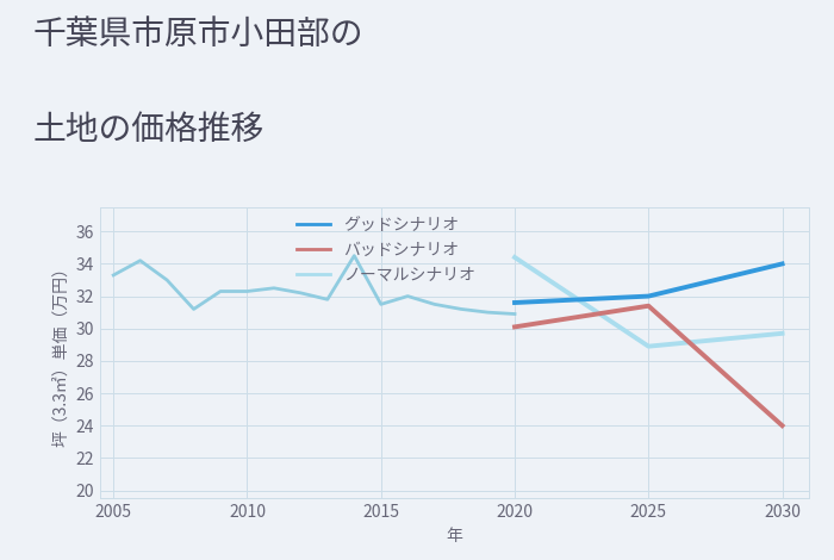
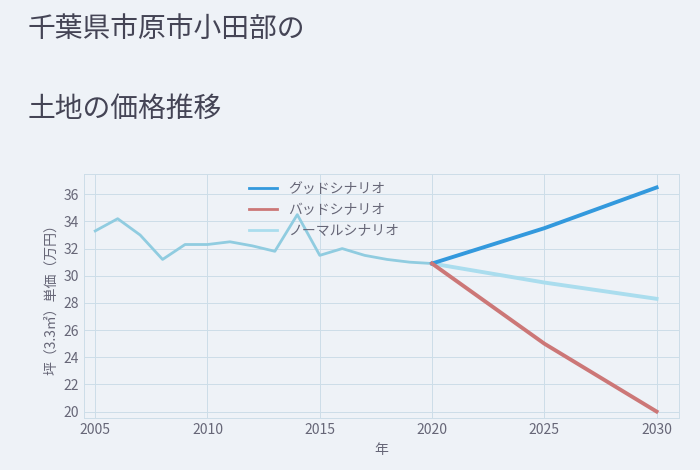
グッドシナリオ/2020: 31.6 -> 30.9
バッドシナリオ/2020: 30.1 -> 30.9
ノーマルシナリオ/2020: 34.4 -> 30.9
グッドシナリオ/2025: 32.0 -> 33.5
バッドシナリオ/2025: 31.4 -> 25.0
ノーマルシナリオ/2025: 28.9 -> 29.5
グッドシナリオ/2030: 34.0 -> 36.5
バッドシナリオ/2030: 24.0 -> 20.0
ノーマルシナリオ/2030: 29.7 -> 28.3
